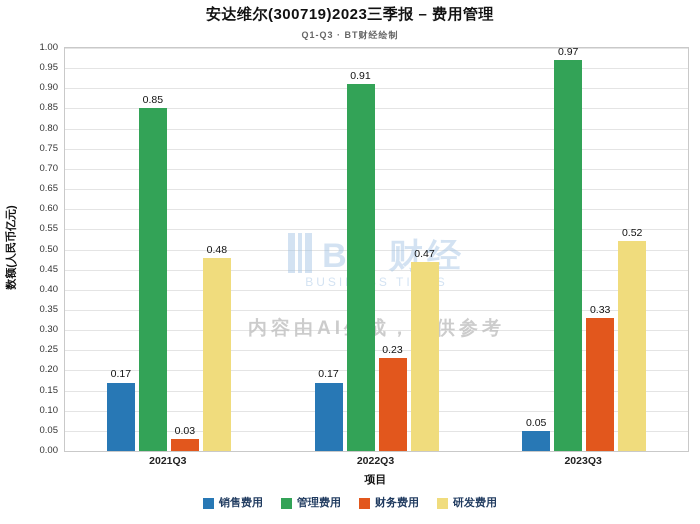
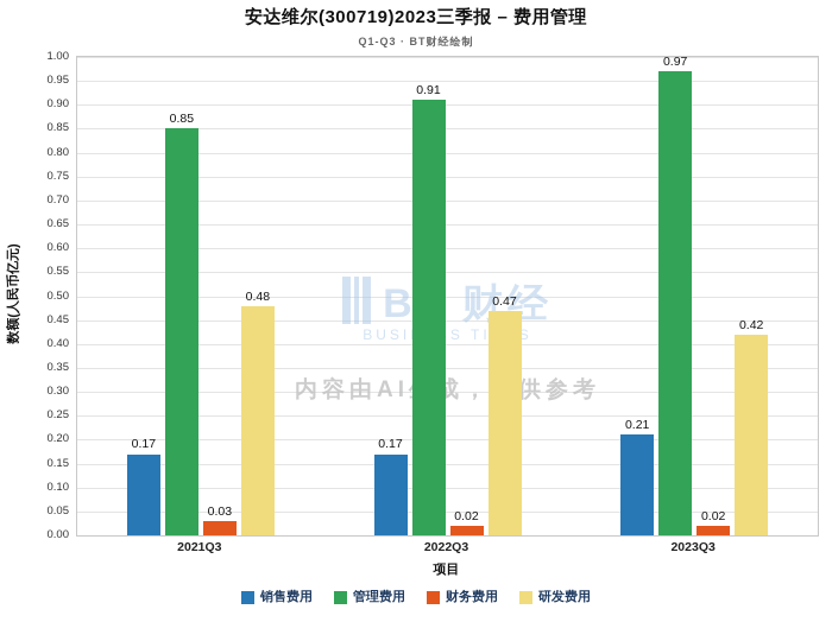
财务费用/2022Q3: 0.23 -> 0.02
销售费用/2023Q3: 0.05 -> 0.21
财务费用/2023Q3: 0.33 -> 0.02
研发费用/2023Q3: 0.52 -> 0.42
